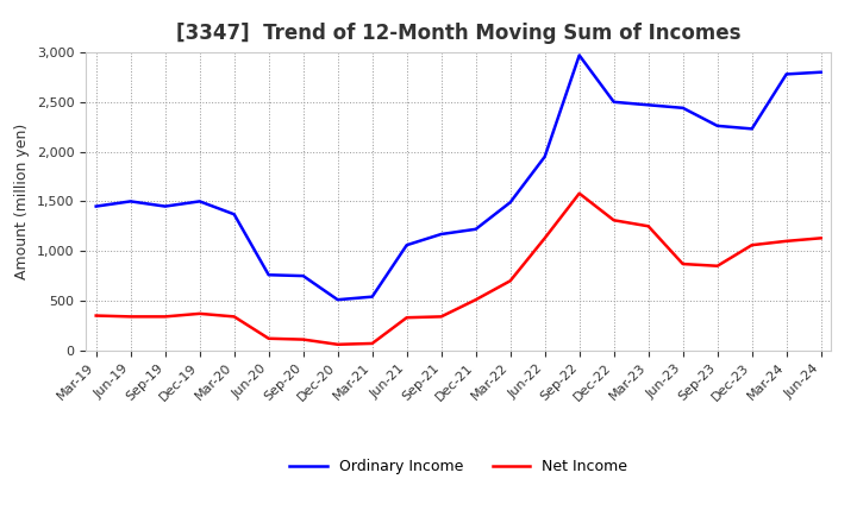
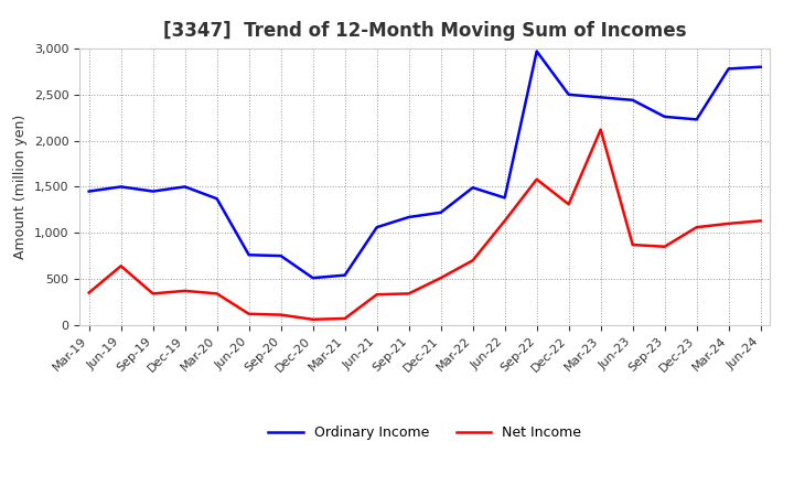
Net Income/Jun-19: 340 -> 640
Ordinary Income/Jun-22: 1,950 -> 1,380
Net Income/Mar-23: 1,250 -> 2,120
